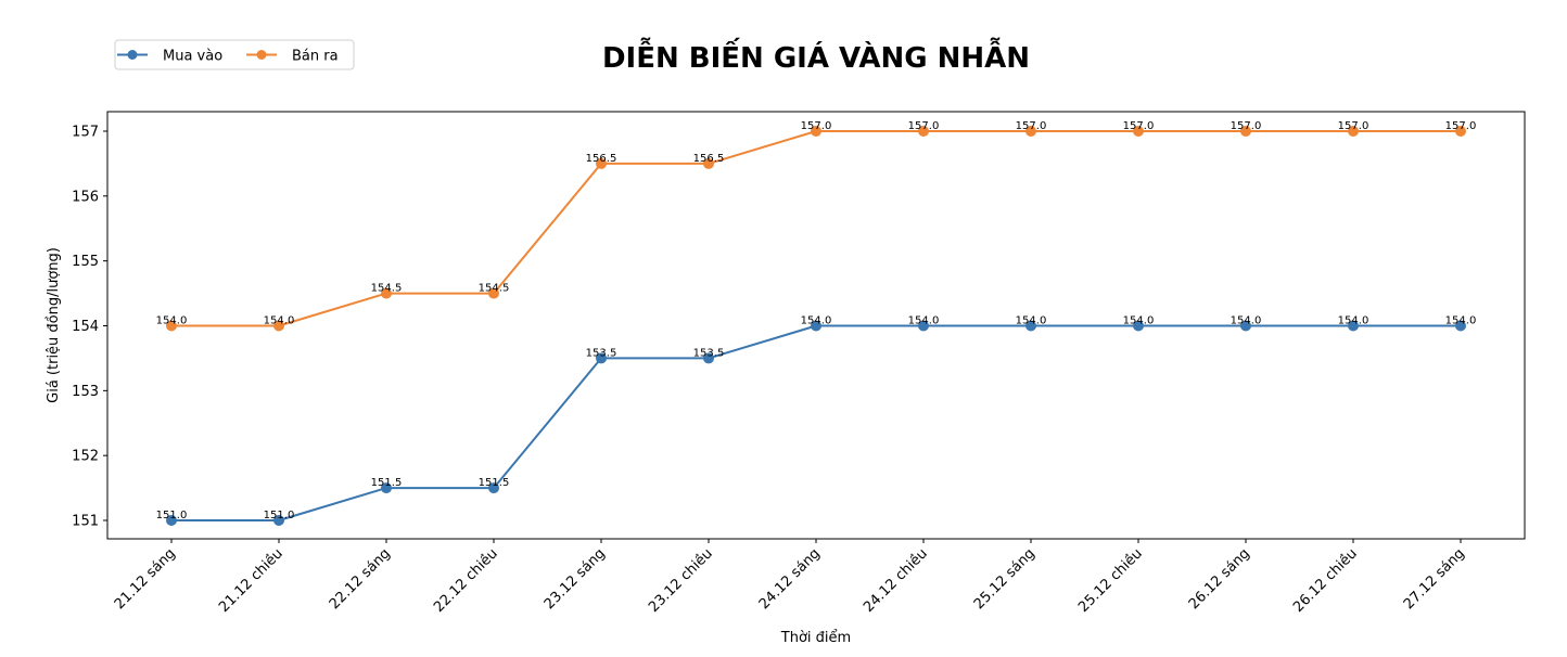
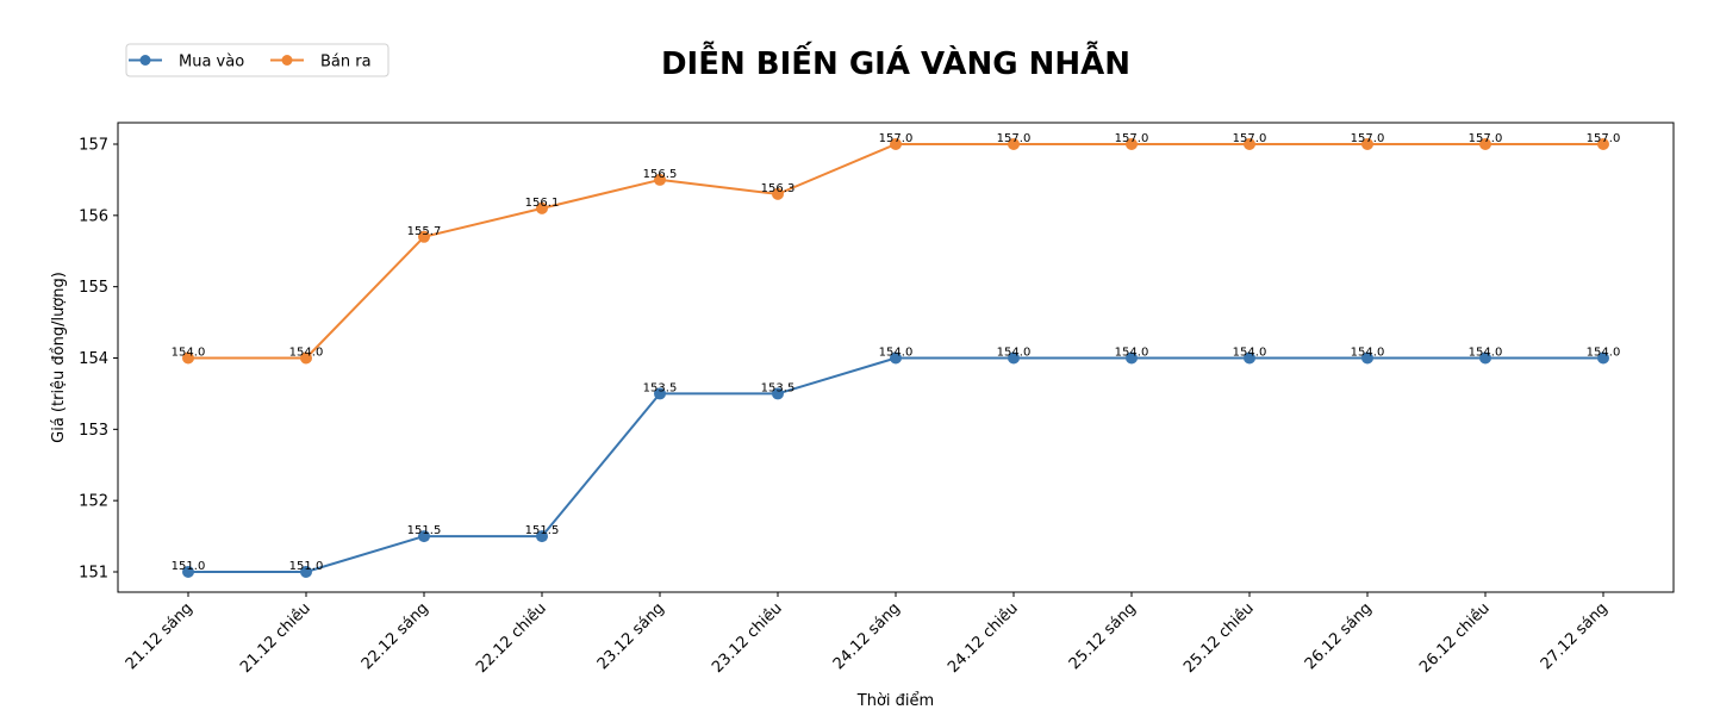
Bán ra/22.12 sáng: 154.5 -> 155.7
Bán ra/22.12 chiều: 154.5 -> 156.1
Bán ra/23.12 chiều: 156.5 -> 156.3
